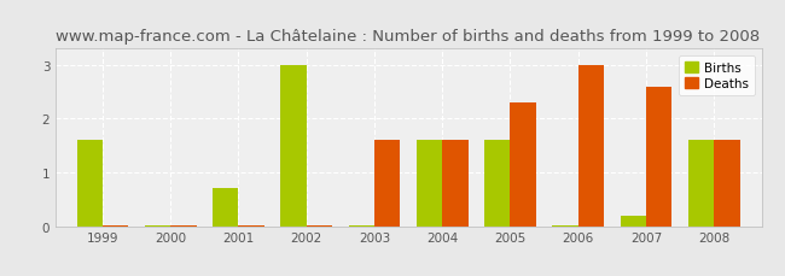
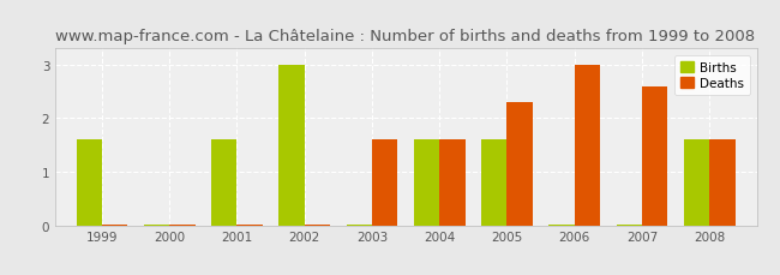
Births/2001: 0.70 -> 1.60
Births/2007: 0.20 -> 0.02
